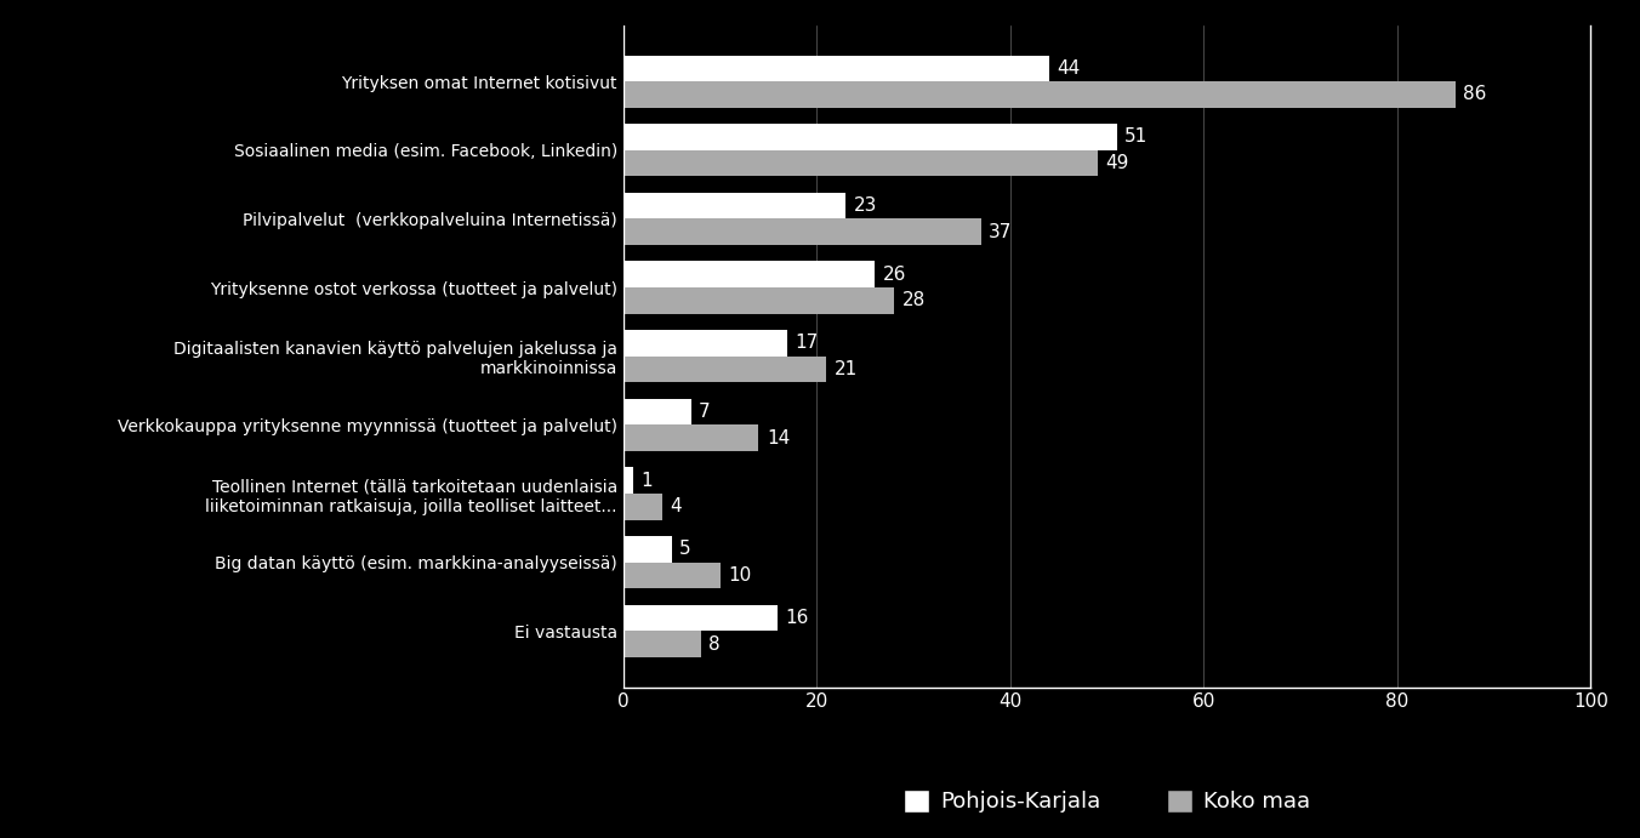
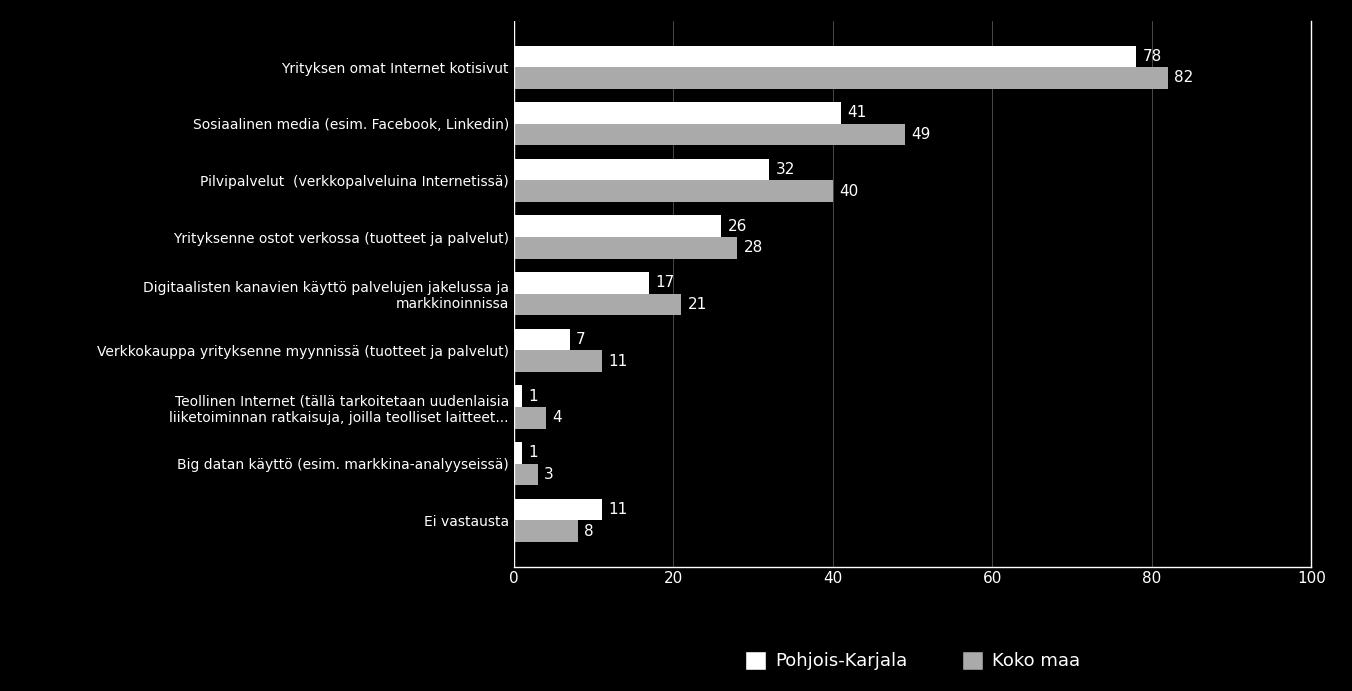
Pohjois-Karjala/Yrityksen omat Internet kotisivut: 44 -> 78
Koko maa/Yrityksen omat Internet kotisivut: 86 -> 82
Pohjois-Karjala/Sosiaalinen media (esim. Facebook, Linkedin): 51 -> 41
Pohjois-Karjala/Pilvipalvelut (verkkopalveluina Internetissä): 23 -> 32
Koko maa/Pilvipalvelut (verkkopalveluina Internetissä): 37 -> 40
Koko maa/Verkkokauppa yrityksenne myynnissä (tuotteet ja palvelut): 14 -> 11
Pohjois-Karjala/Big datan käyttö (esim. markkina-analyyseissä): 5 -> 1
Koko maa/Big datan käyttö (esim. markkina-analyyseissä): 10 -> 3
Pohjois-Karjala/Ei vastausta: 16 -> 11
